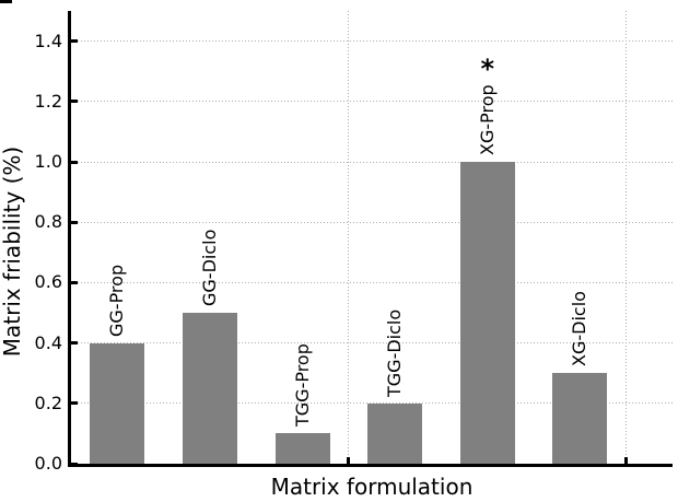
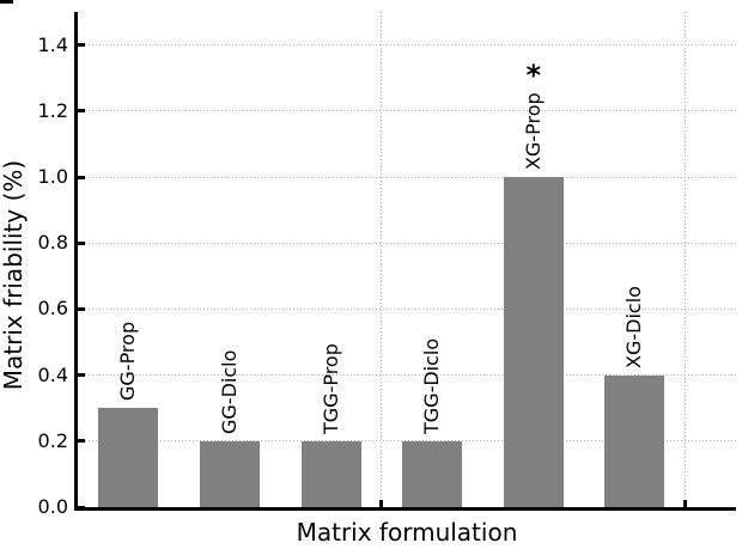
GG-Prop: 0.4 -> 0.3
GG-Diclo: 0.5 -> 0.2
TGG-Prop: 0.1 -> 0.2
XG-Diclo: 0.3 -> 0.4
